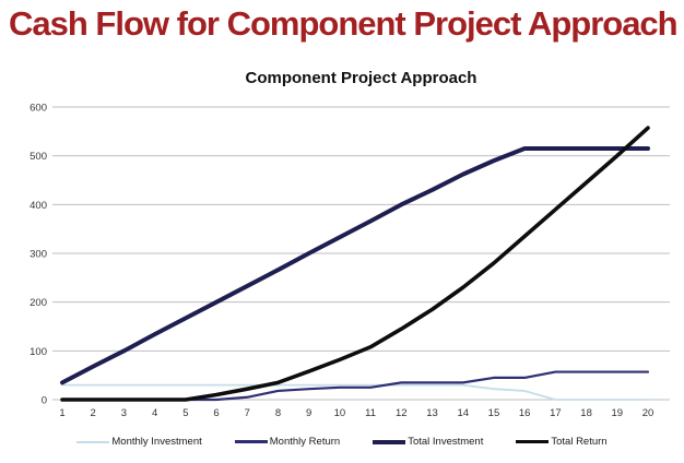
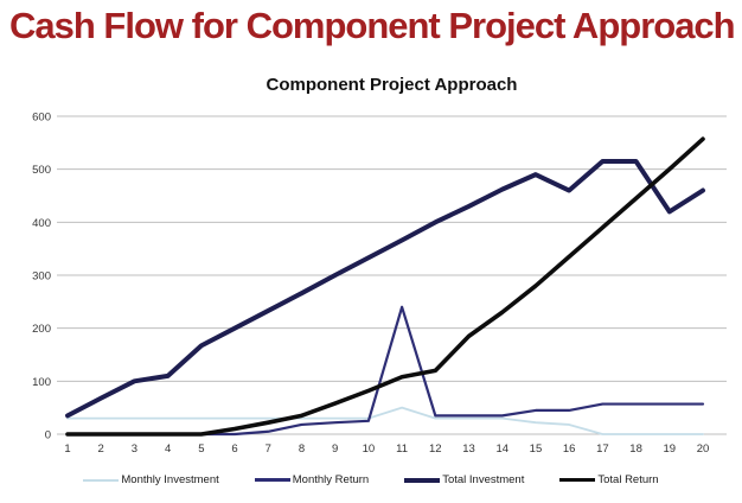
Total Investment/4: 130 -> 110
Monthly Investment/11: 30 -> 50
Monthly Return/11: 20 -> 240
Total Return/12: 140 -> 120
Total Investment/16: 520 -> 460
Total Investment/19: 520 -> 420
Total Investment/20: 520 -> 460
